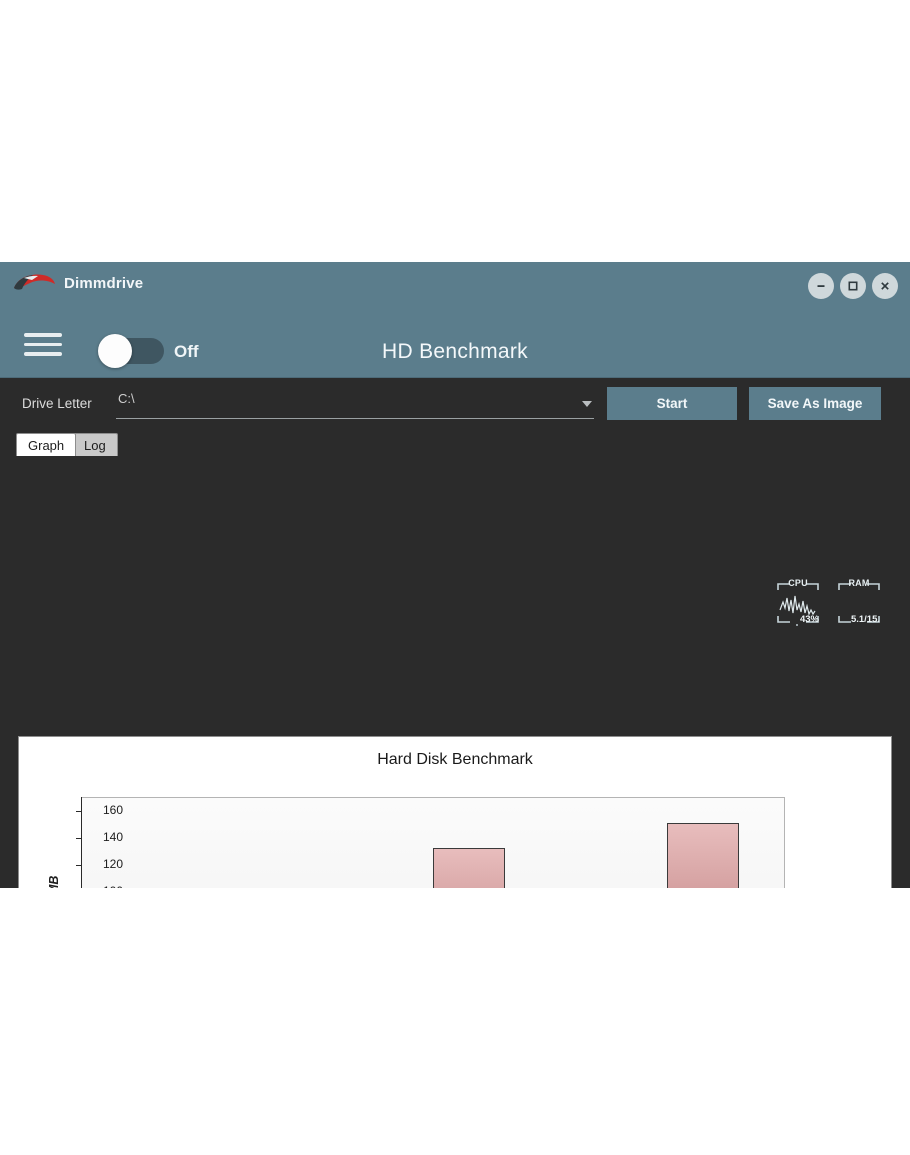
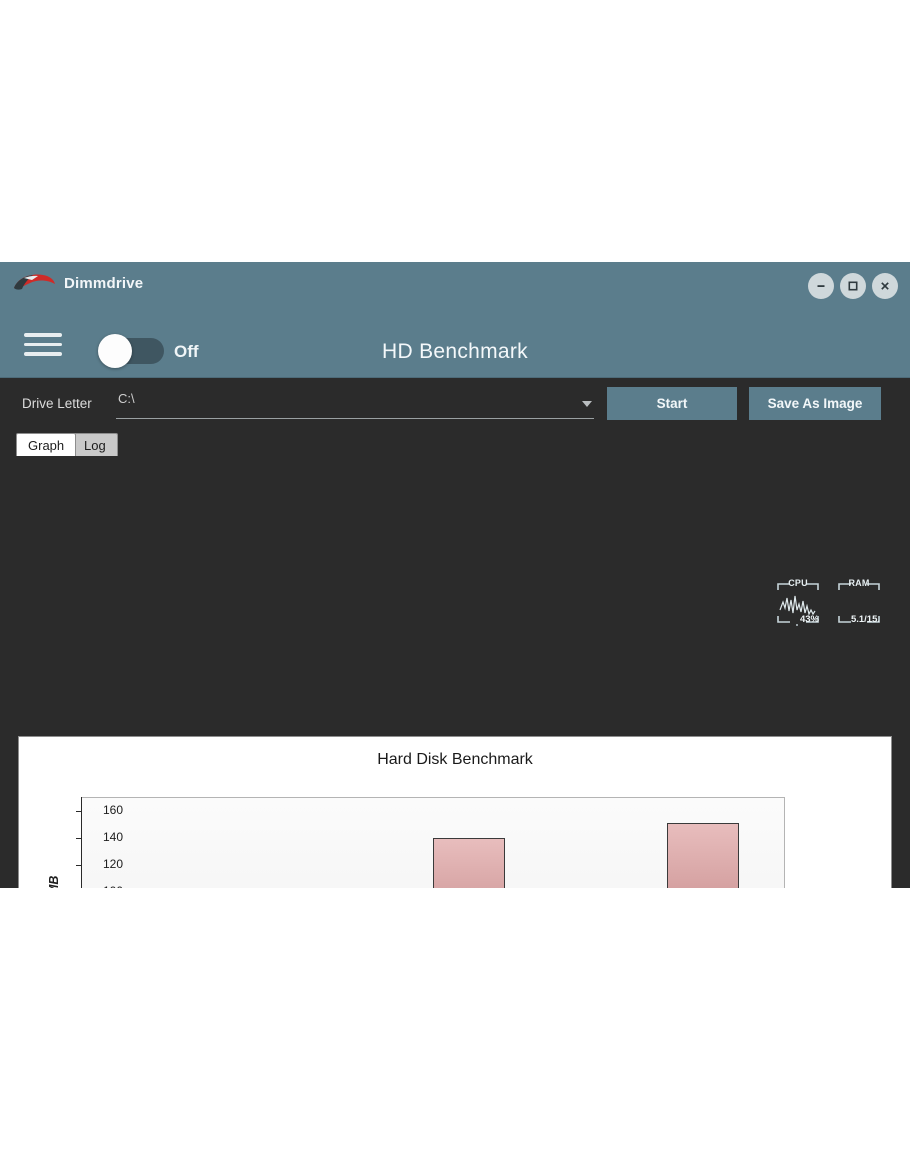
Read/C:\ 512KB: 132 -> 140
